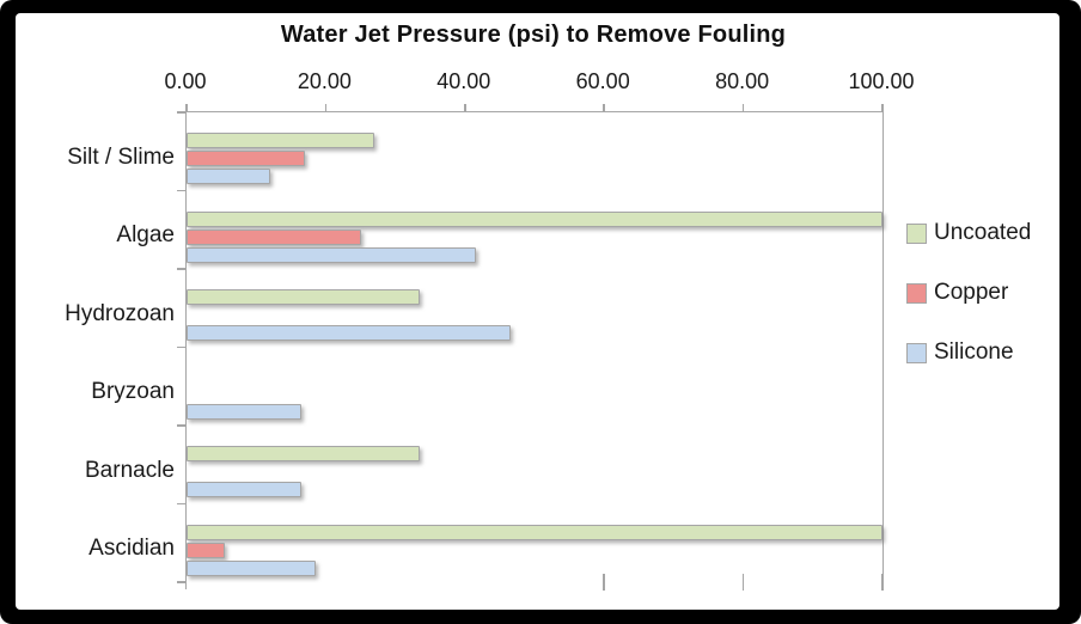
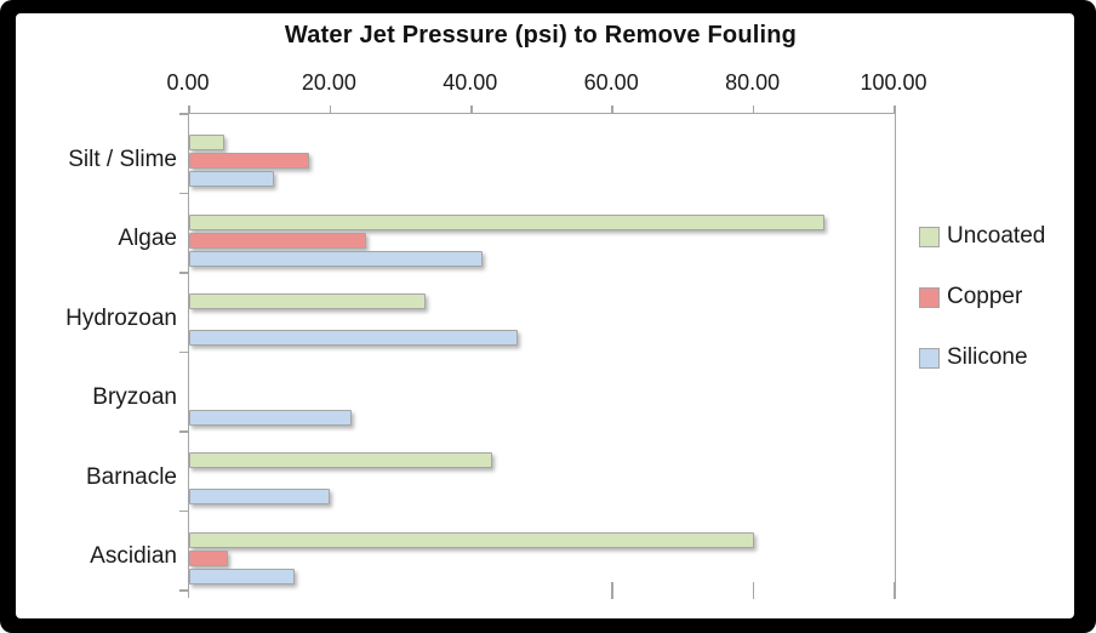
Uncoated/Silt / Slime: 27 -> 5
Uncoated/Algae: 100 -> 90
Silicone/Bryzoan: 16 -> 23
Uncoated/Barnacle: 34 -> 43
Silicone/Barnacle: 16 -> 20
Uncoated/Ascidian: 100 -> 80
Silicone/Ascidian: 18 -> 15
